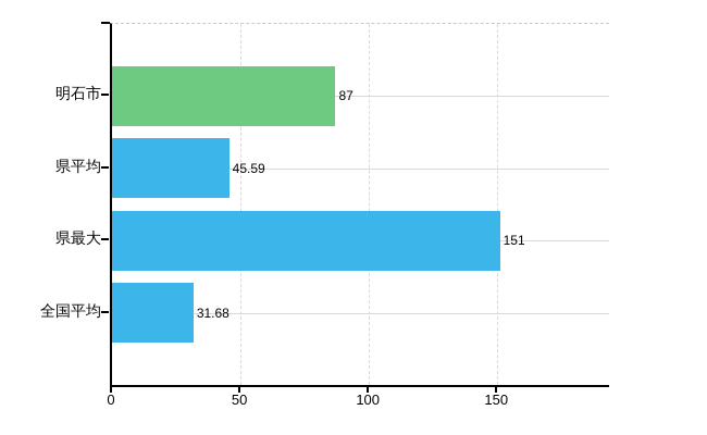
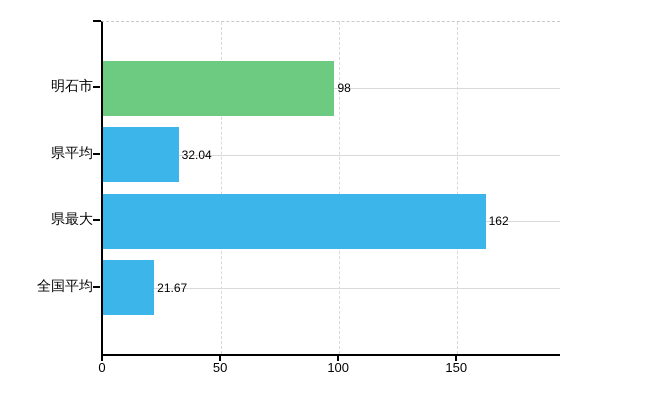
明石市: 87 -> 98
県平均: 45.59 -> 32.04
県最大: 151 -> 162
全国平均: 31.68 -> 21.67
